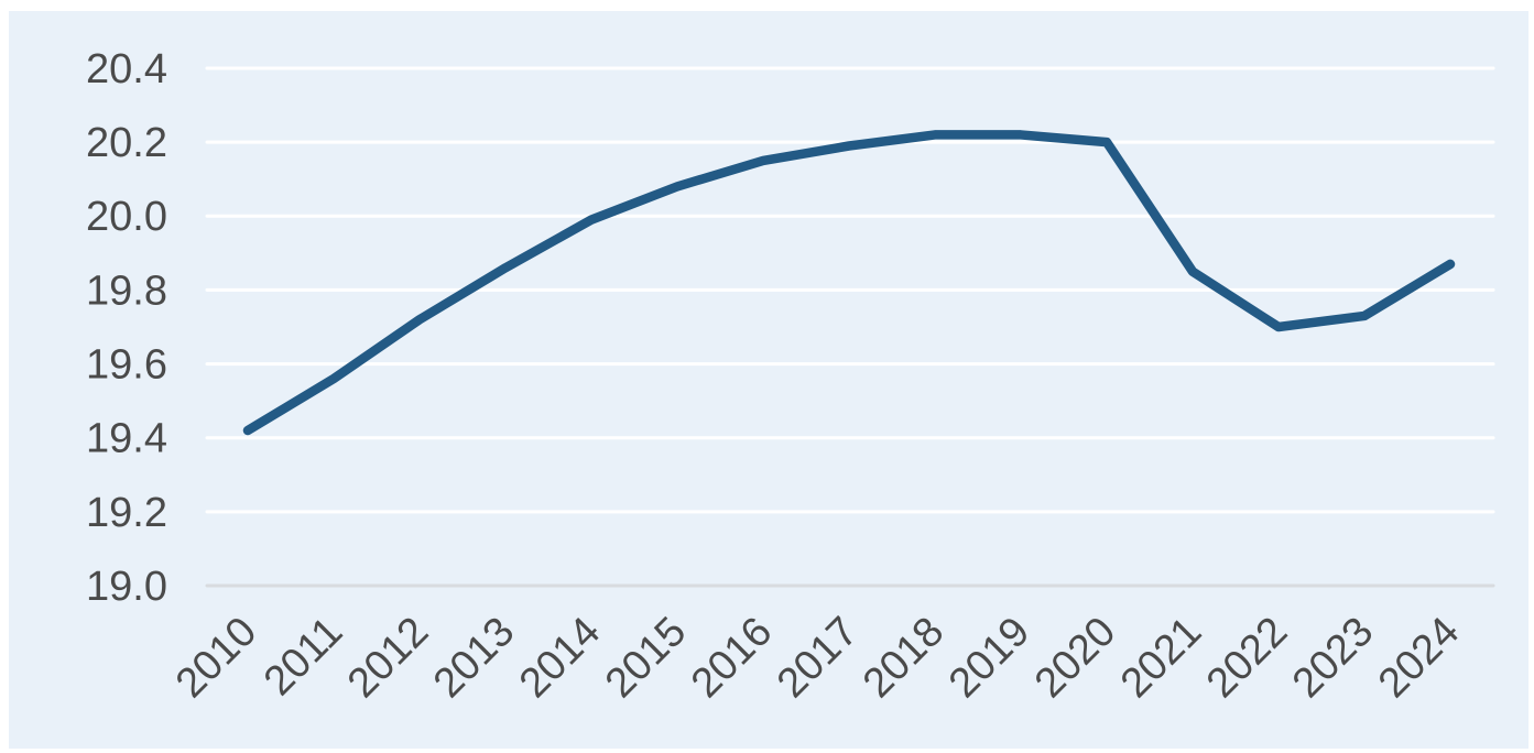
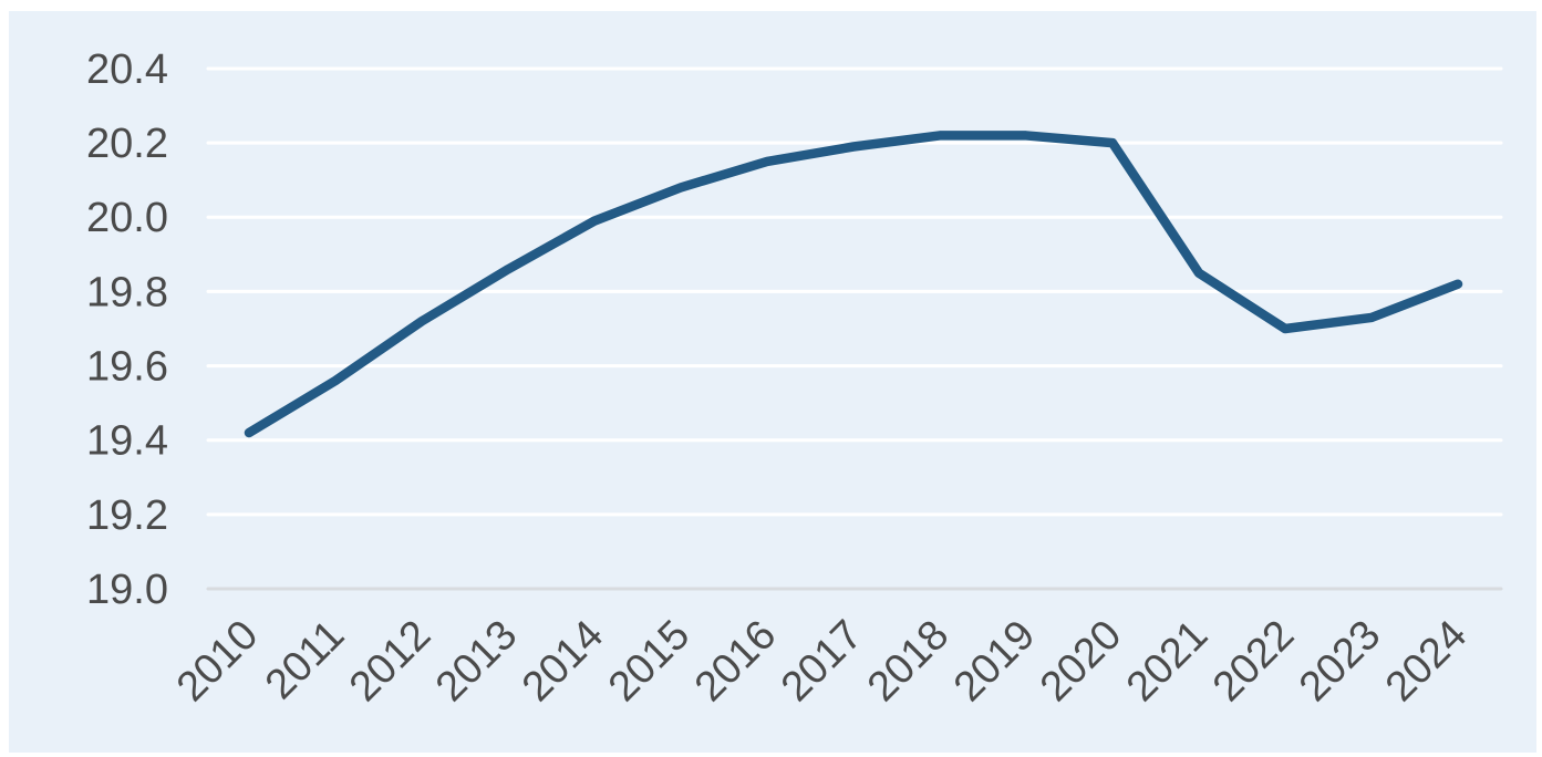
2024: 19.87 -> 19.82
